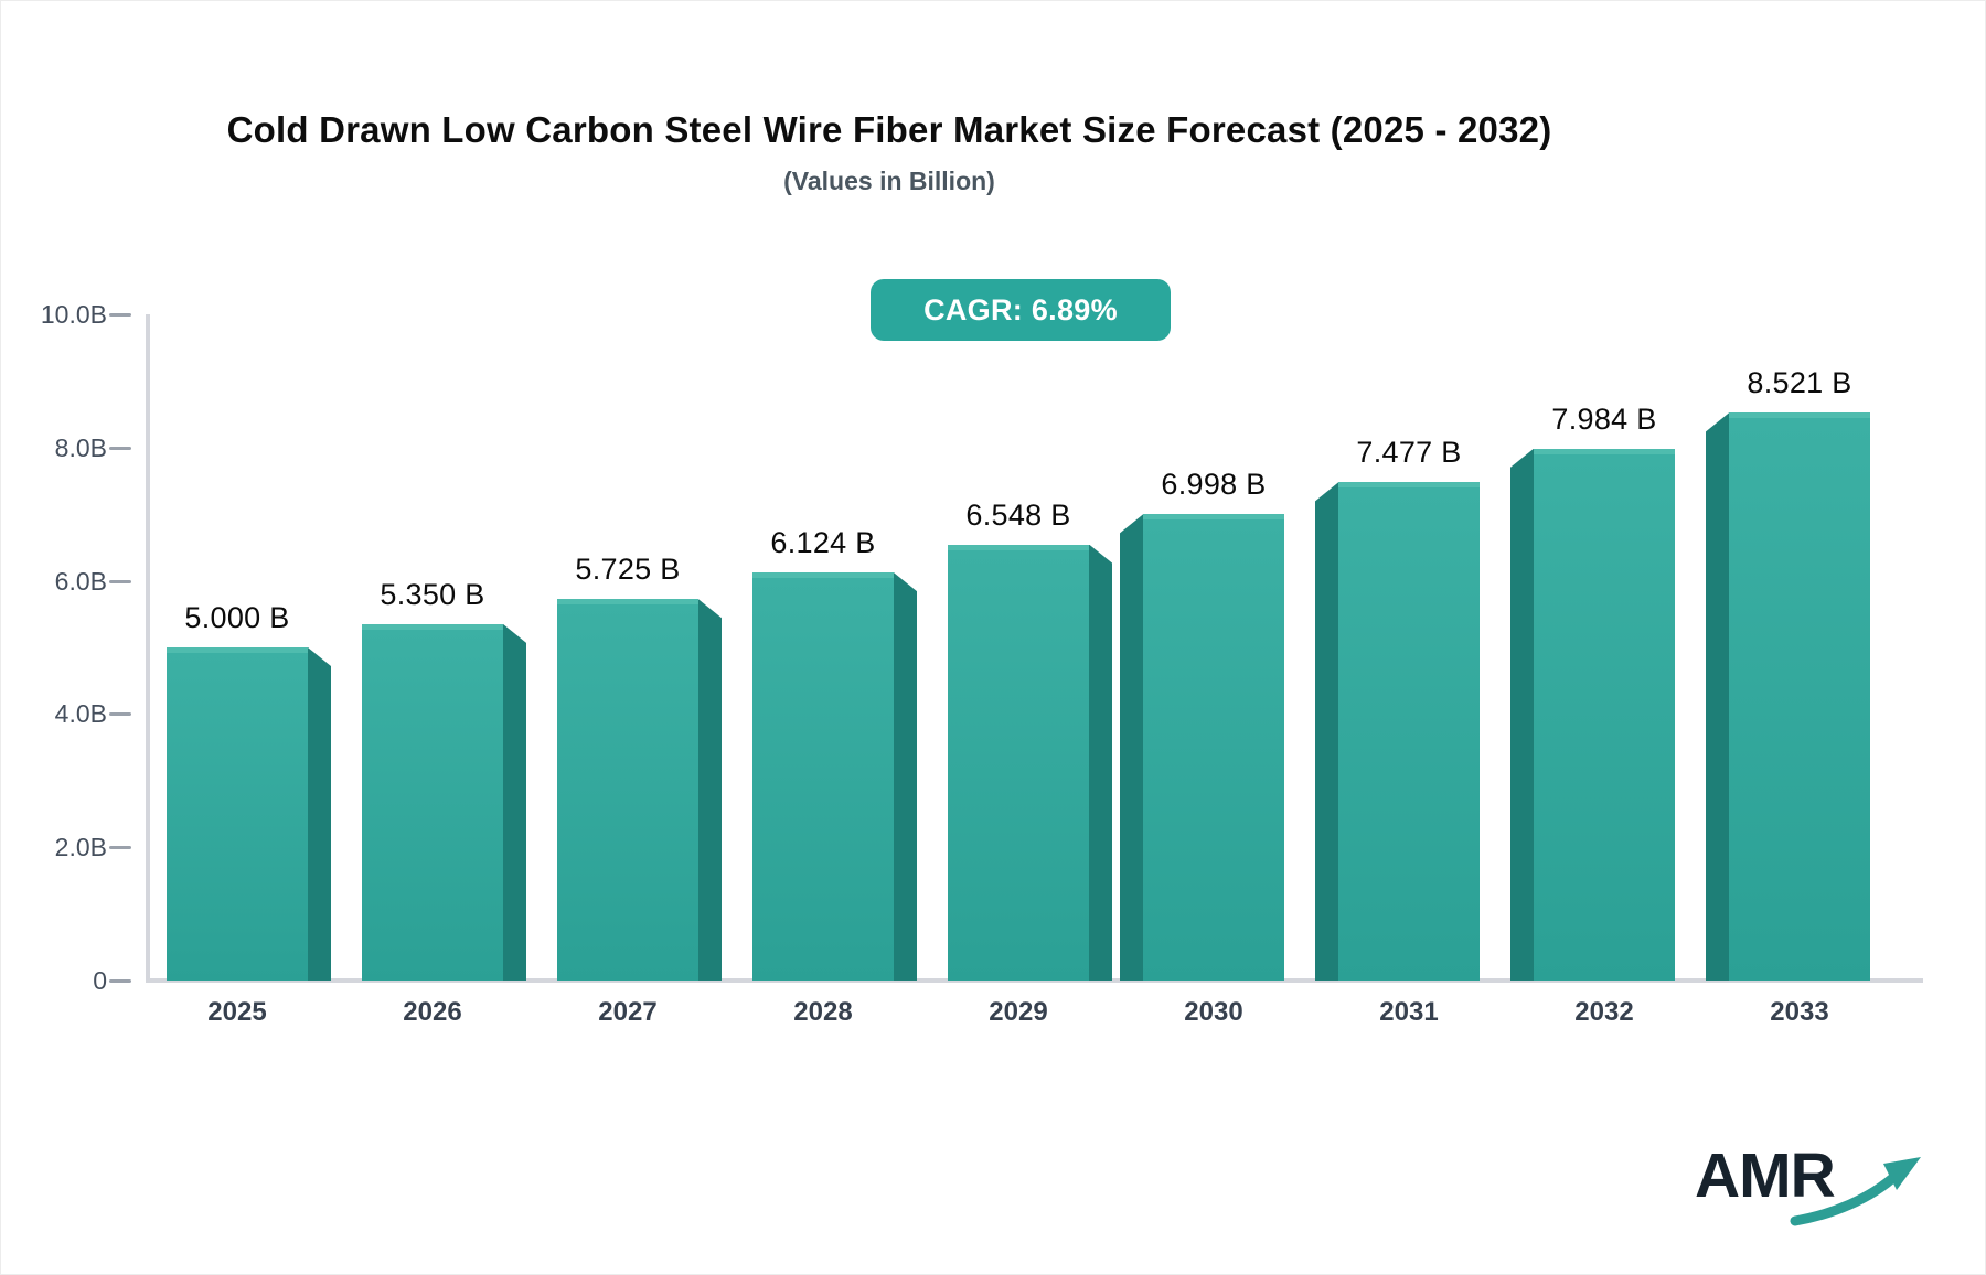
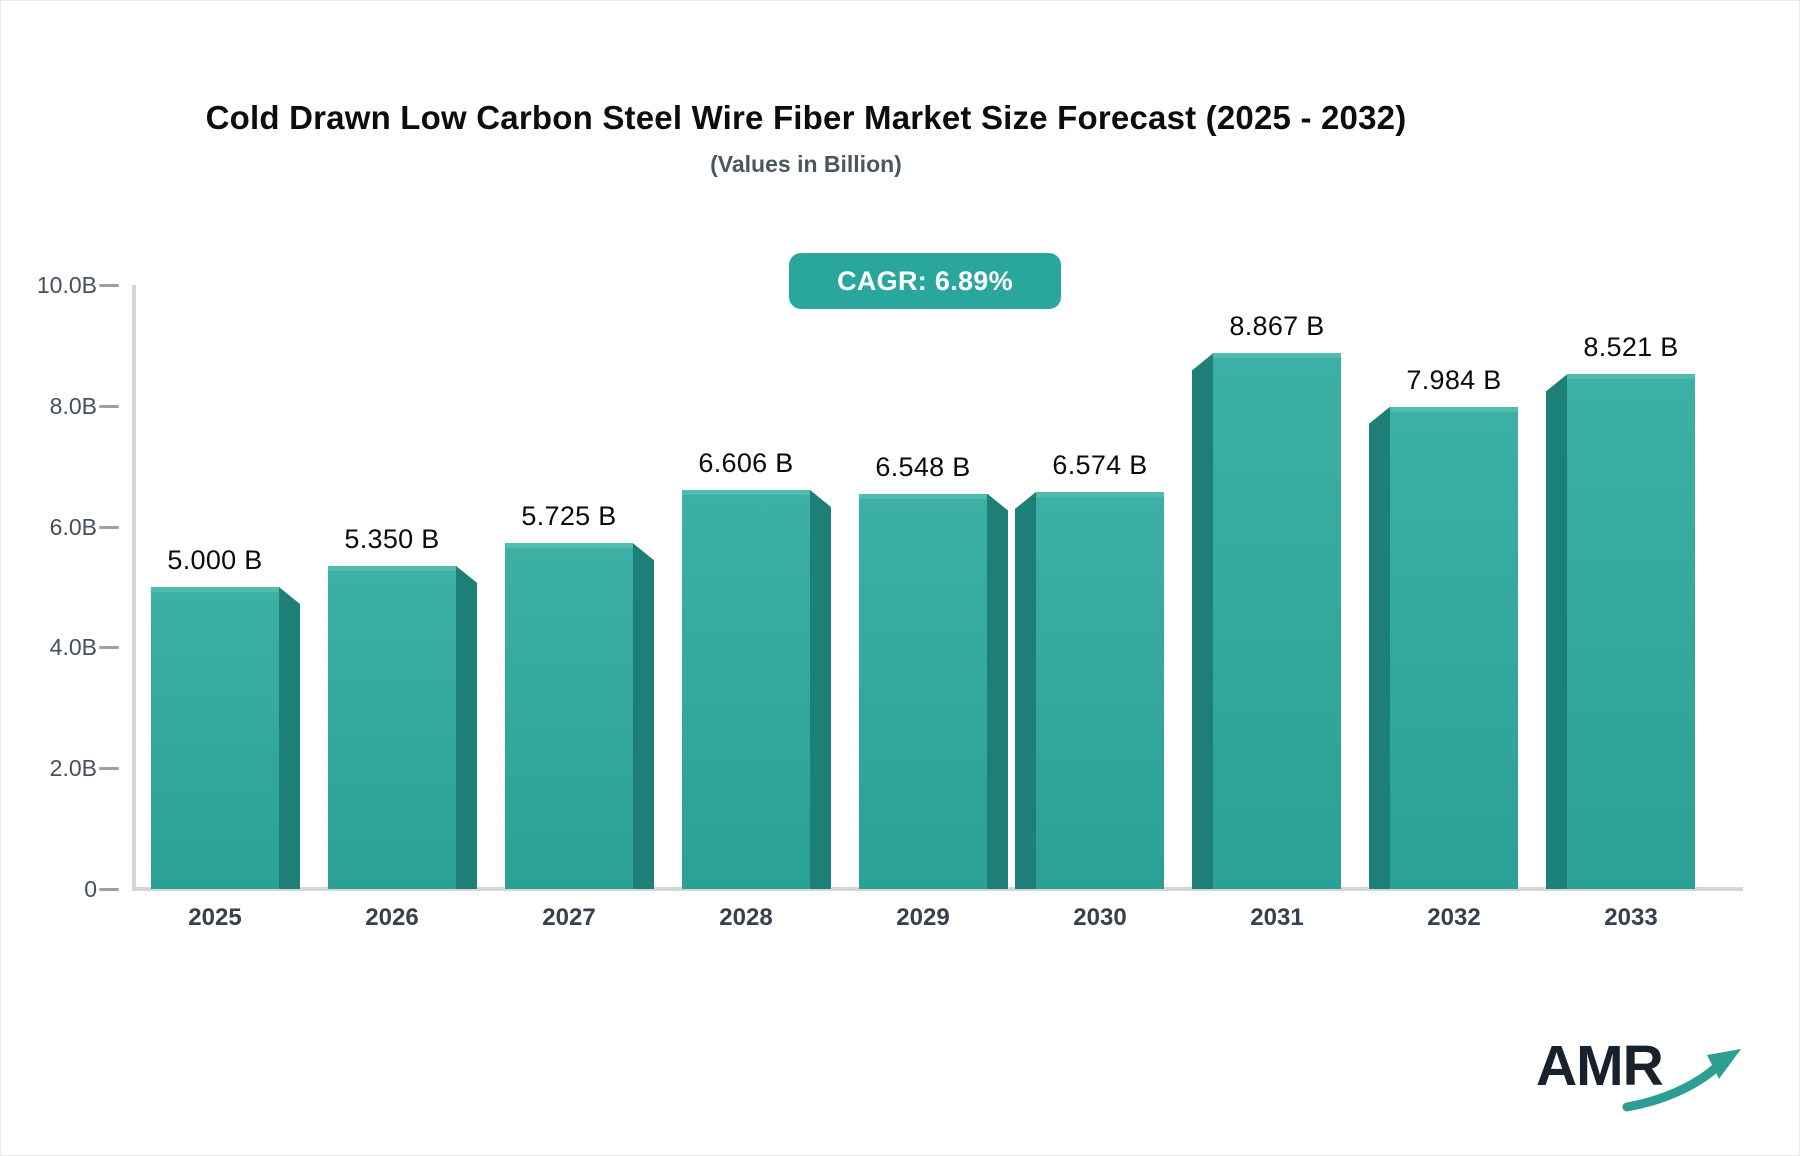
2028: 6.124 -> 6.606
2030: 6.998 -> 6.574
2031: 7.477 -> 8.867
